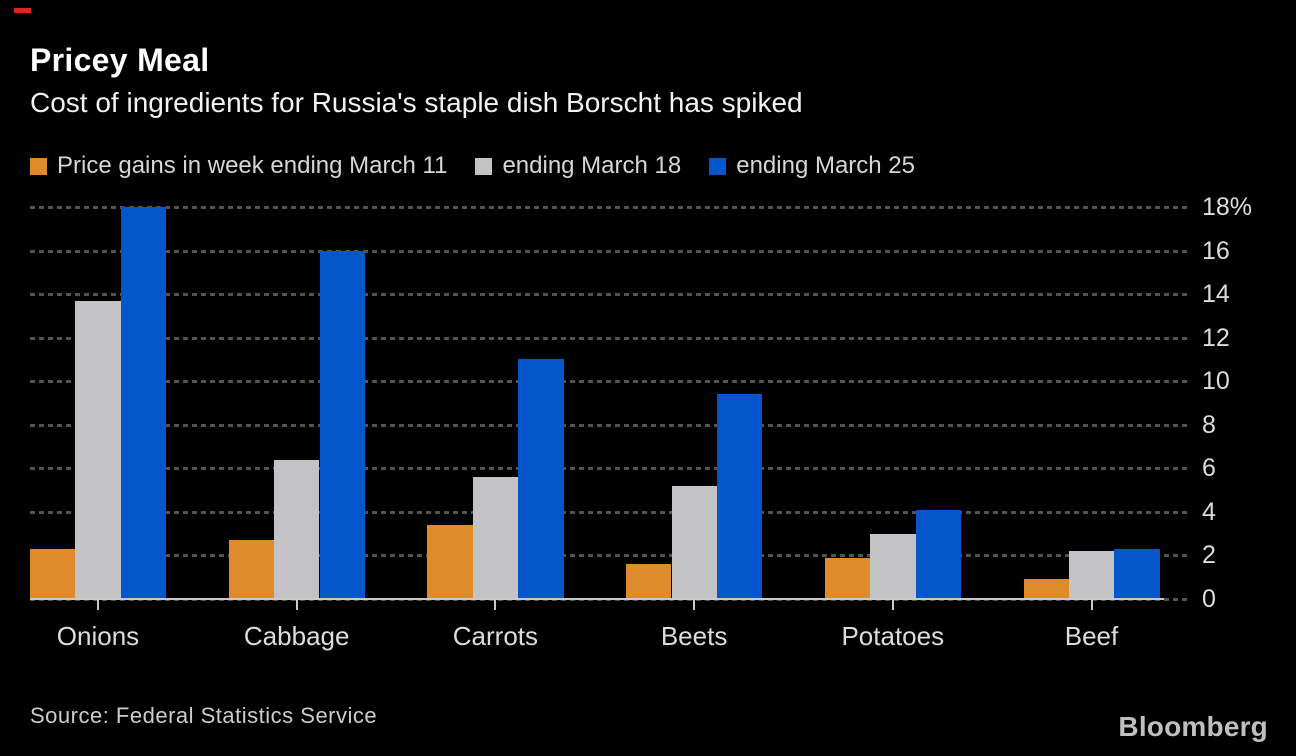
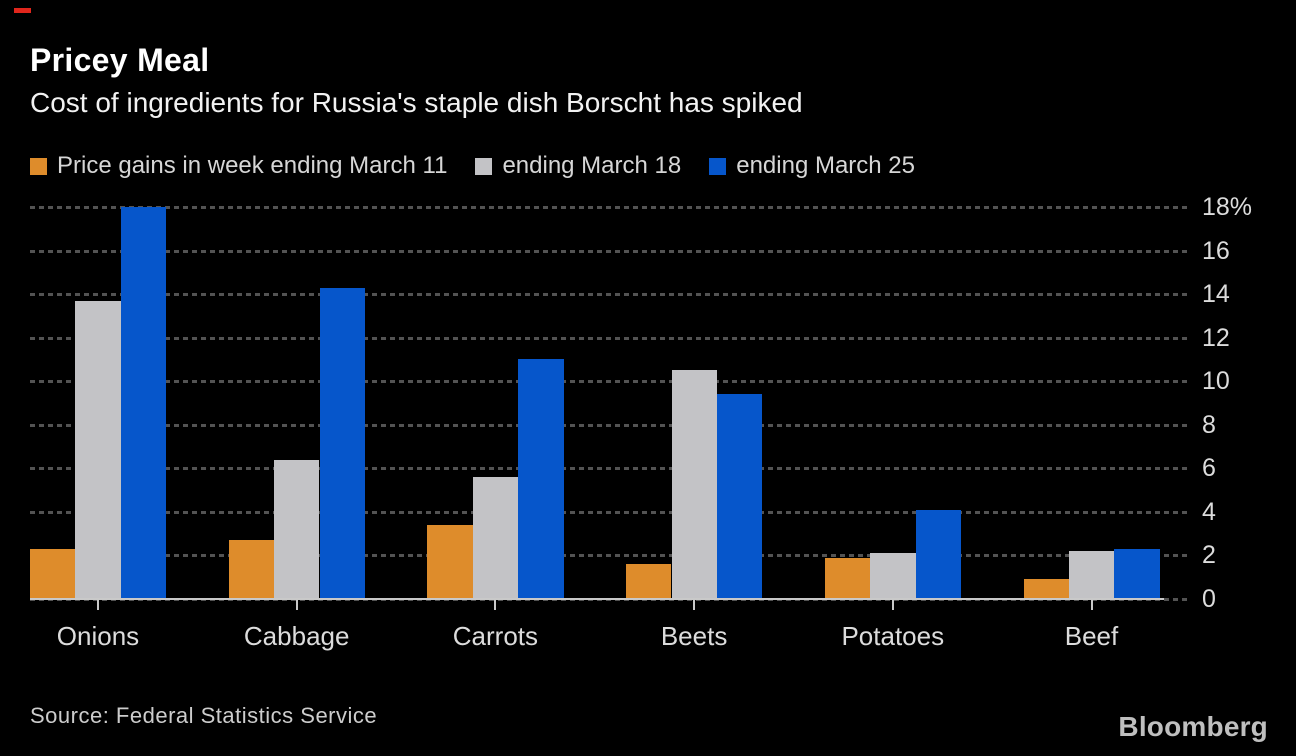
ending March 25/Cabbage: 16.0% -> 14.3%
ending March 18/Beets: 5.2% -> 10.5%
ending March 18/Potatoes: 3.0% -> 2.1%
